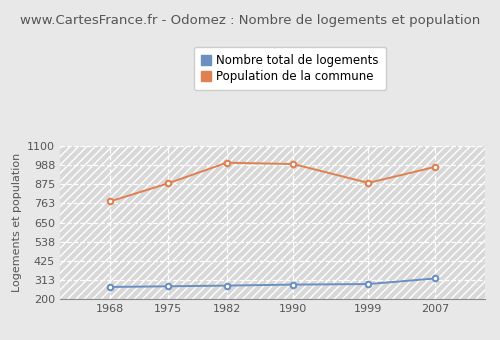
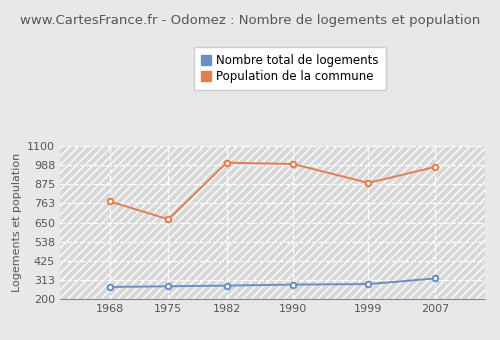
Population de la commune/1975: 880 -> 670
